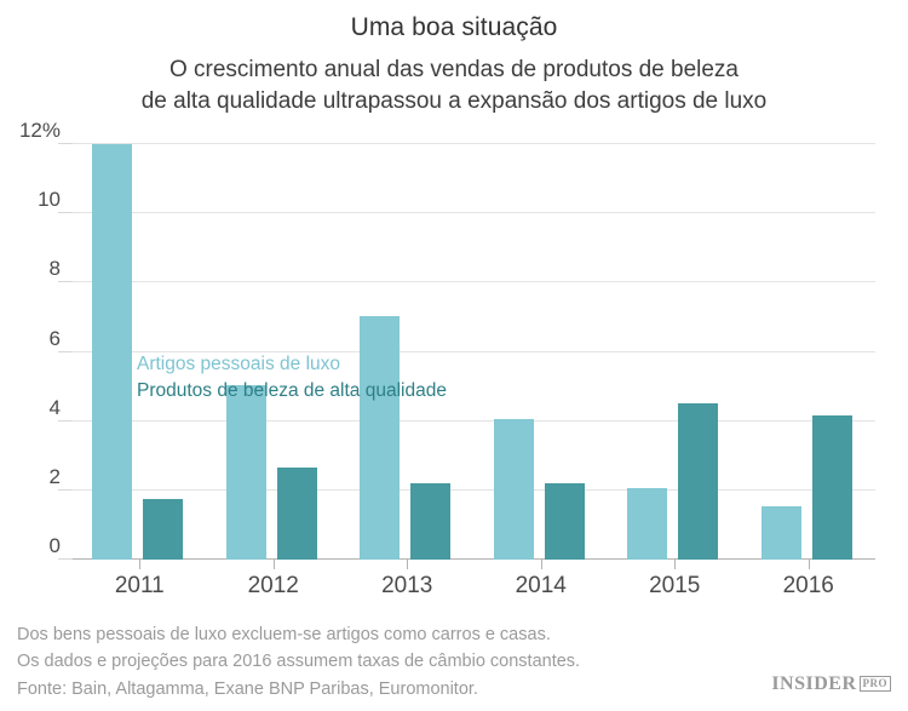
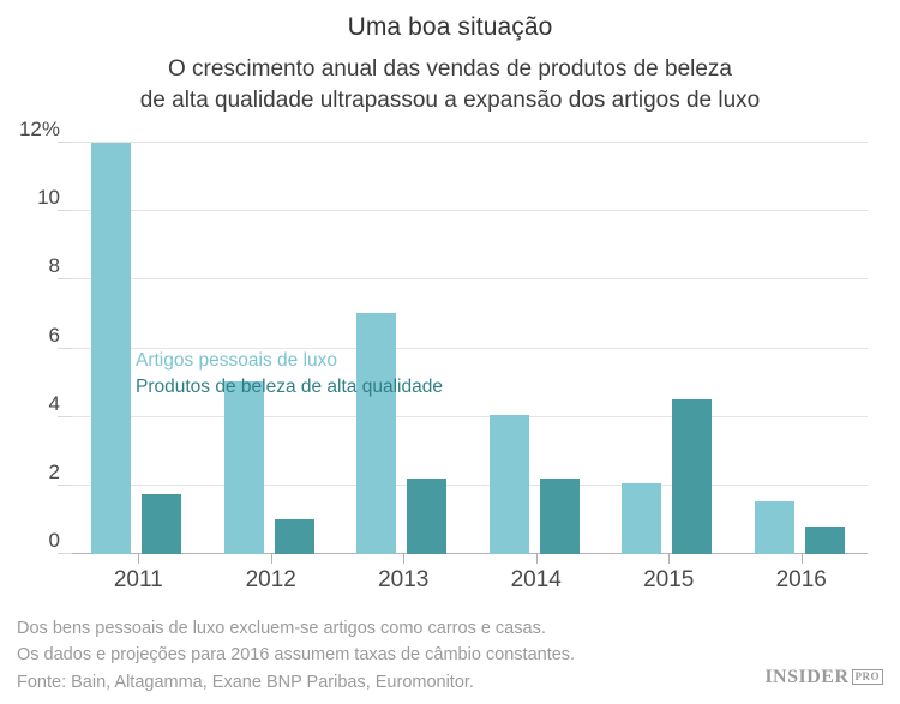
Produtos de beleza de alta qualidade/2012: 2.6% -> 1.0%
Produtos de beleza de alta qualidade/2016: 4.2% -> 0.8%
